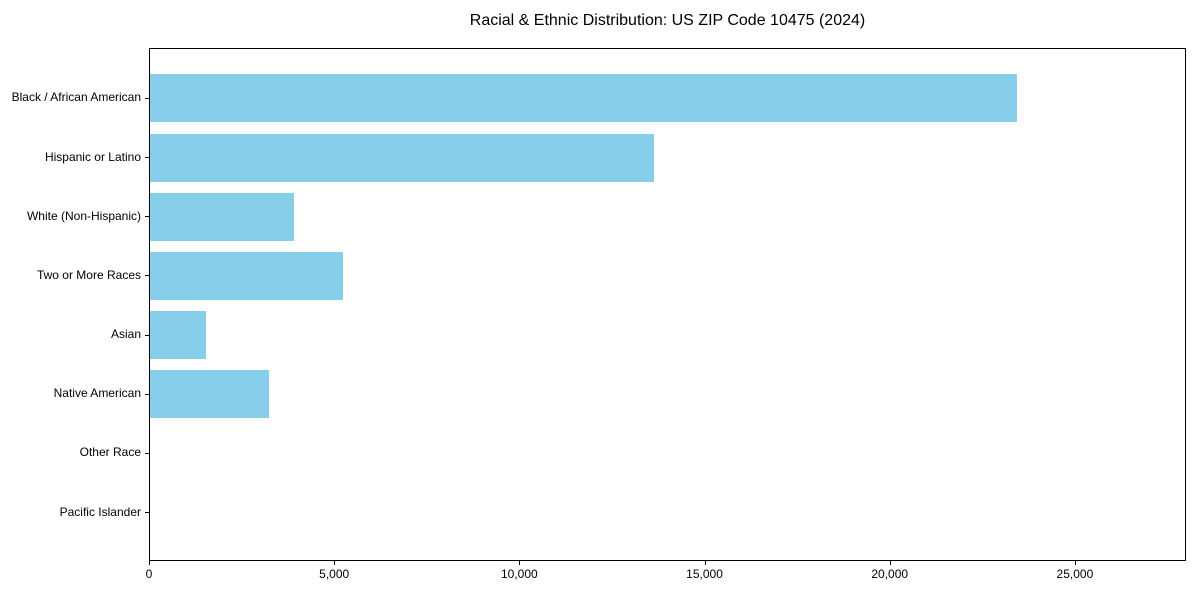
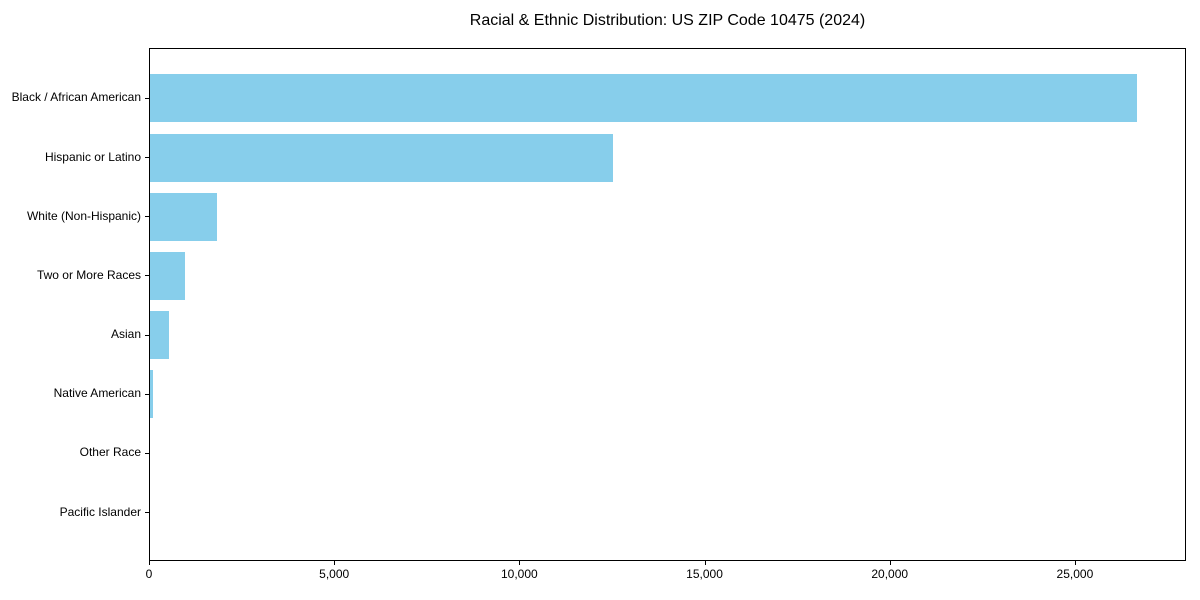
Black / African American: 23400 -> 26600
Hispanic or Latino: 13600 -> 12500
White (Non-Hispanic): 3900 -> 1800
Two or More Races: 5200 -> 1000
Asian: 1500 -> 500
Native American: 3200 -> 100
